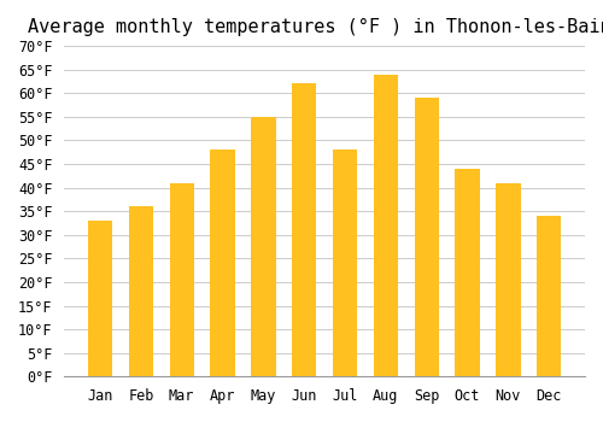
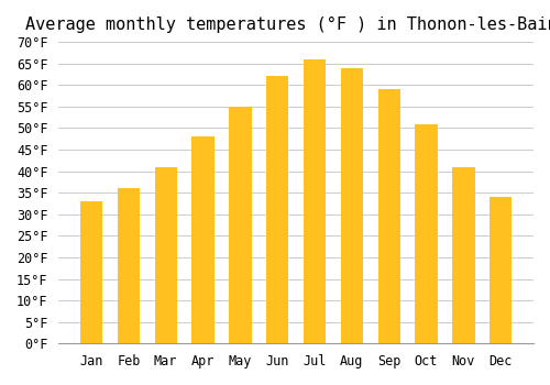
Jul: 48°F -> 66°F
Oct: 44°F -> 51°F
